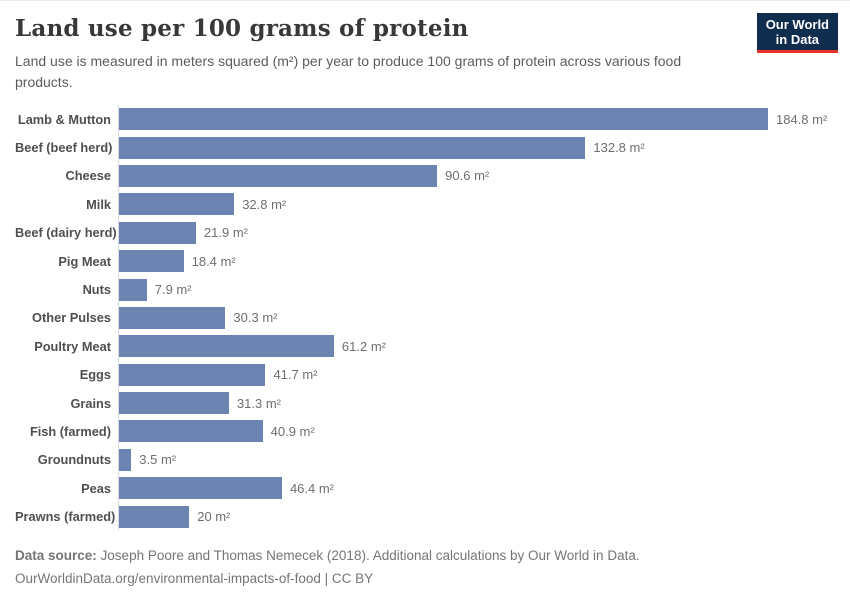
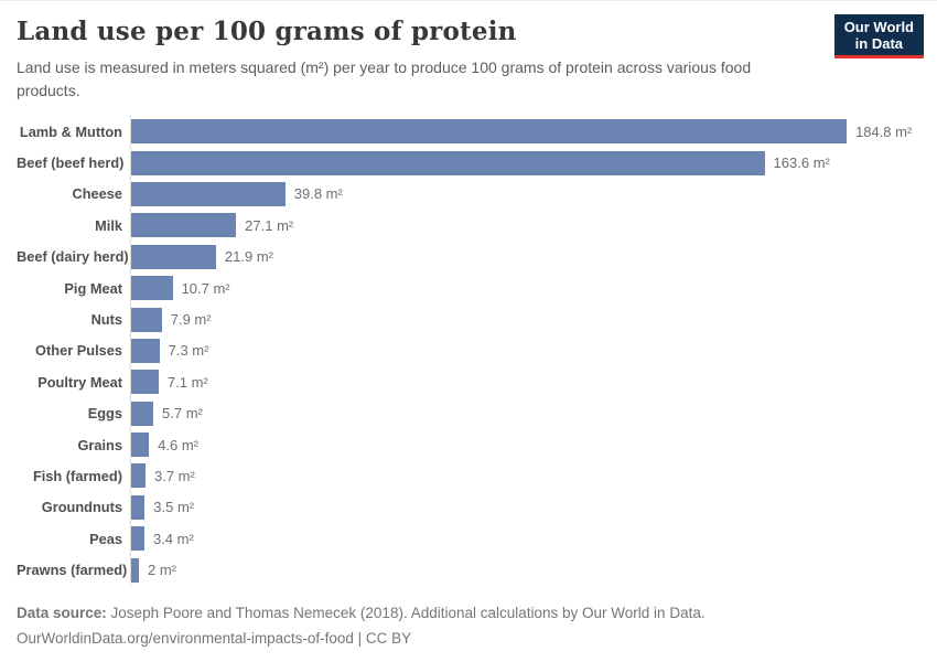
Beef (beef herd): 132.8 -> 163.6
Cheese: 90.6 -> 39.8
Milk: 32.8 -> 27.1
Pig Meat: 18.4 -> 10.7
Other Pulses: 30.3 -> 7.3
Poultry Meat: 61.2 -> 7.1
Eggs: 41.7 -> 5.7
Grains: 31.3 -> 4.6
Fish (farmed): 40.9 -> 3.7
Peas: 46.4 -> 3.4
Prawns (farmed): 20 -> 2
